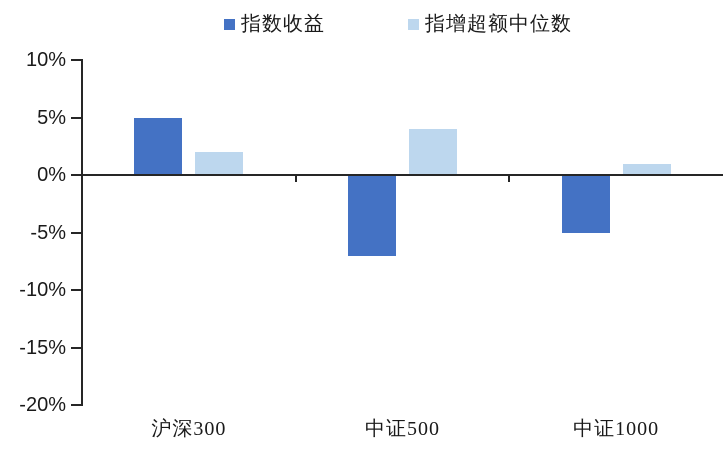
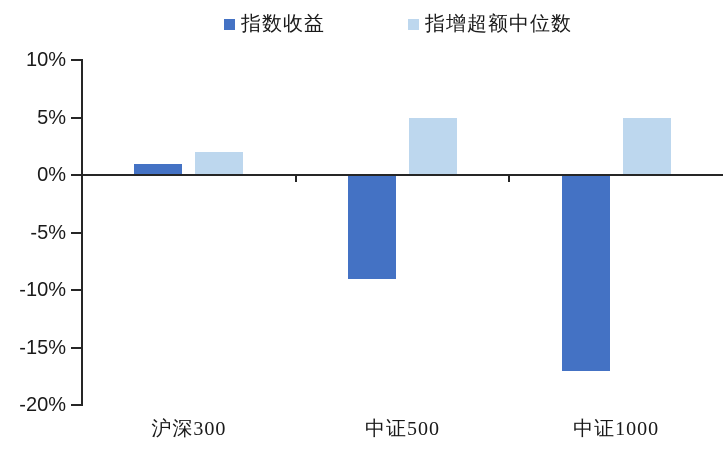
指数收益/沪深300: 5% -> 1%
指数收益/中证500: -7% -> -9%
指增超额中位数/中证500: 4% -> 5%
指数收益/中证1000: -5% -> -17%
指增超额中位数/中证1000: 1% -> 5%
